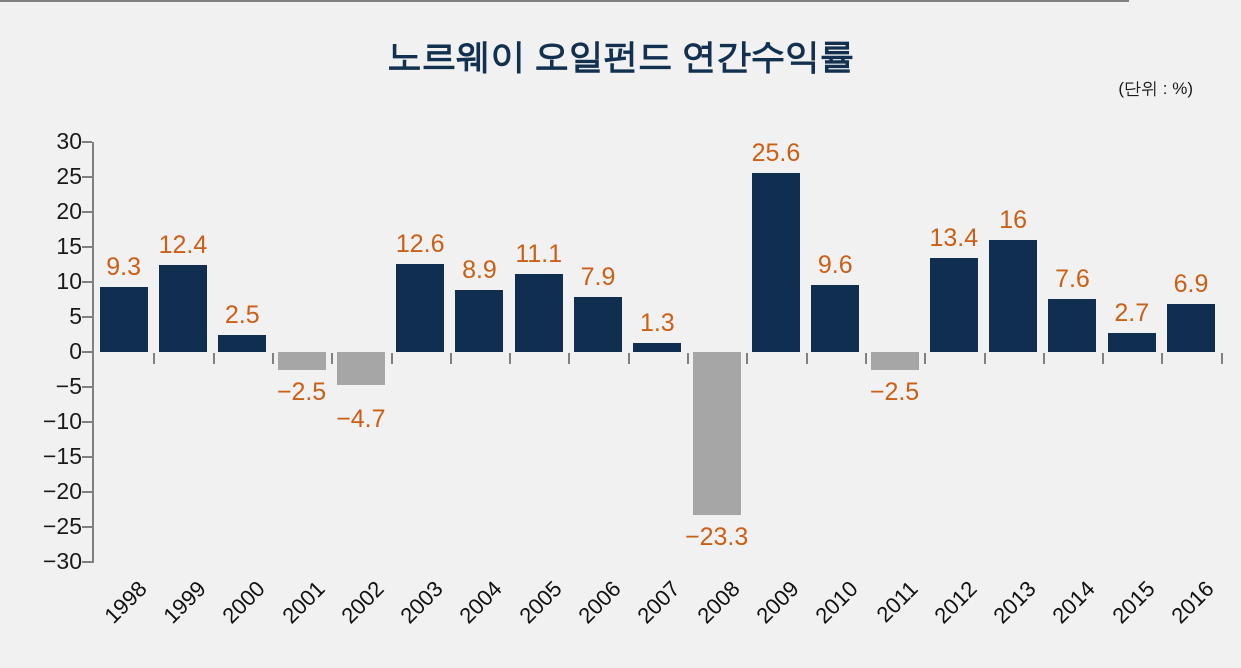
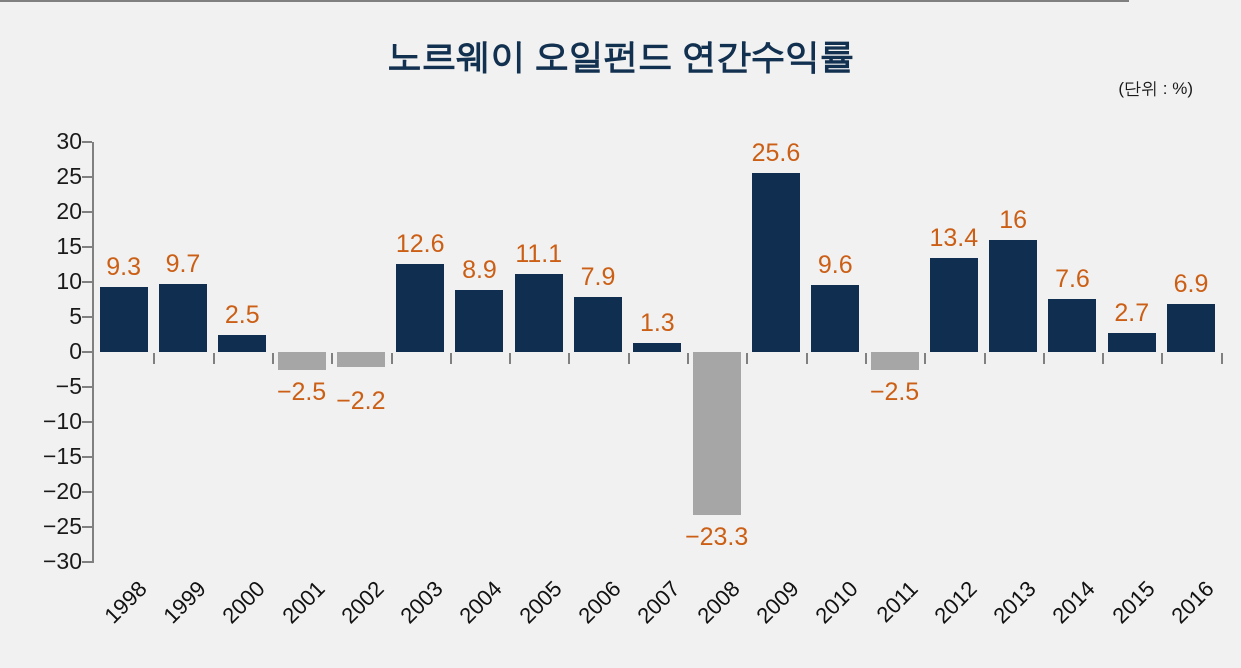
1999: 12.4 -> 9.7
2002: −4.7 -> −2.2
